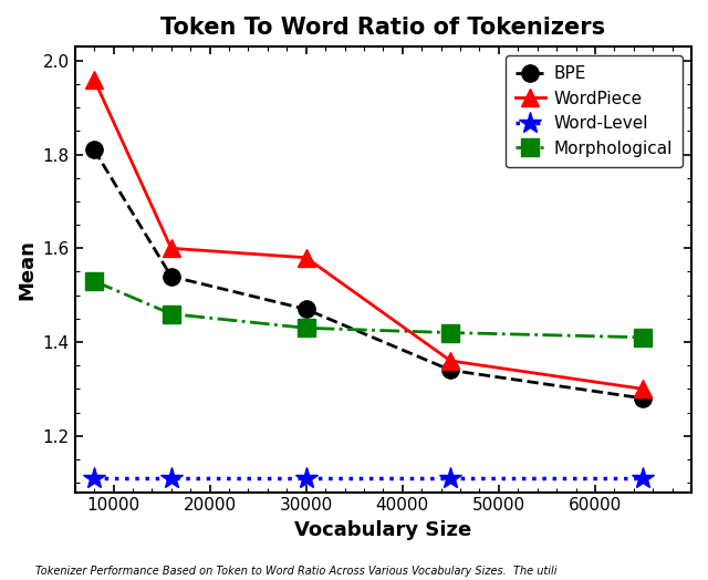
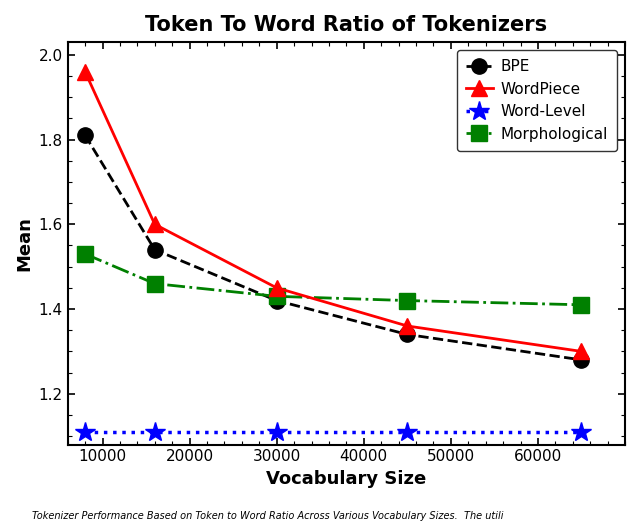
BPE/30000: 1.47 -> 1.42
WordPiece/30000: 1.58 -> 1.45
